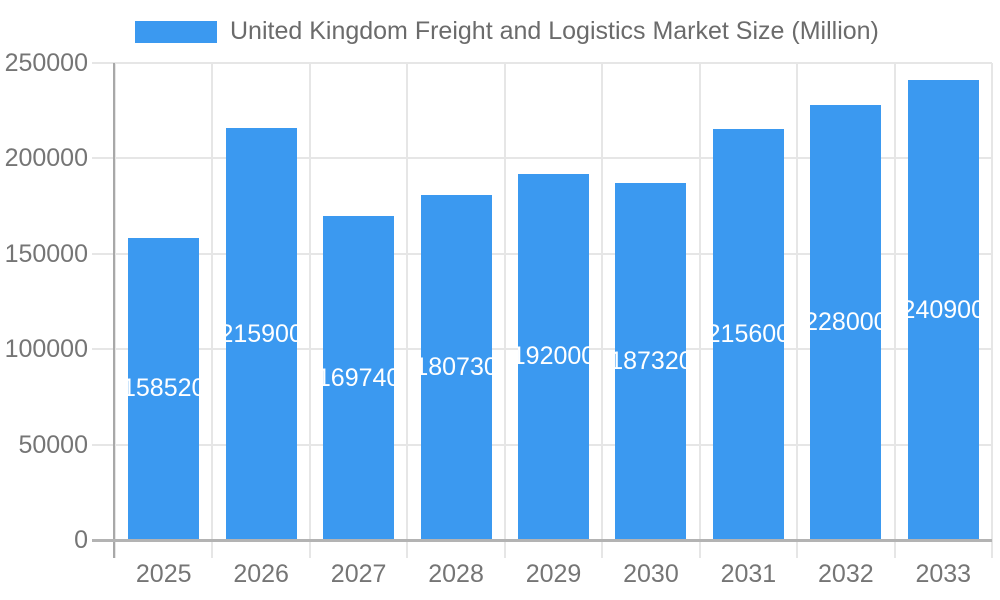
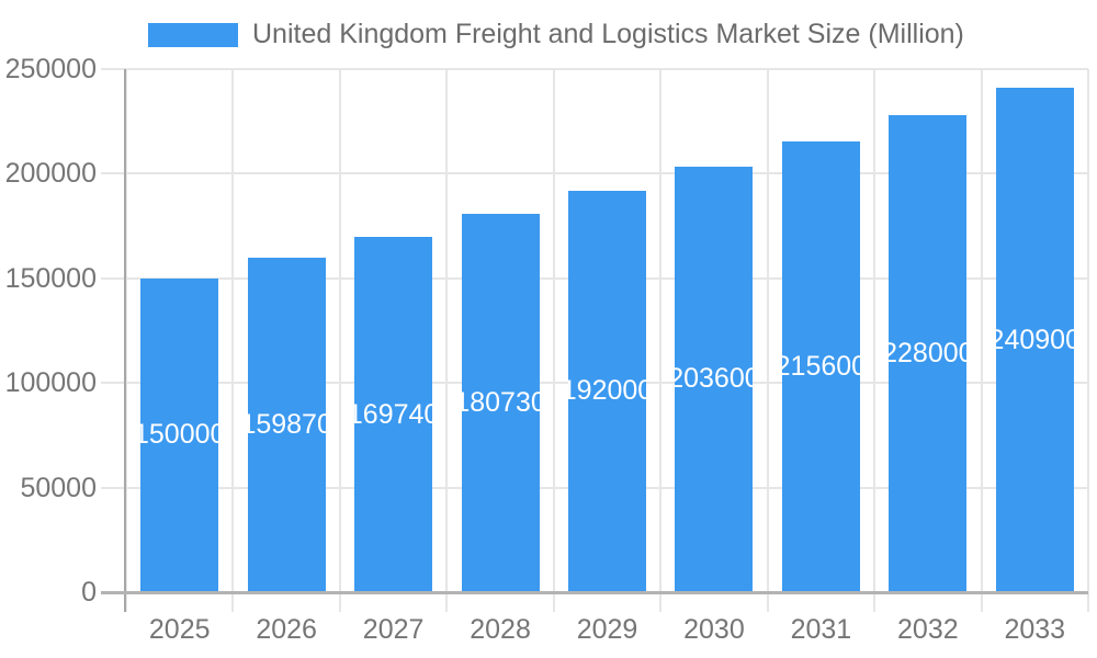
2025: 158520 -> 150000
2026: 215900 -> 159870
2030: 187320 -> 203600
